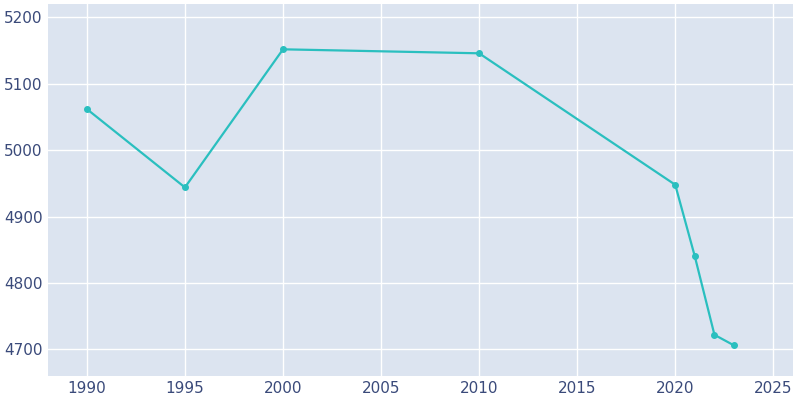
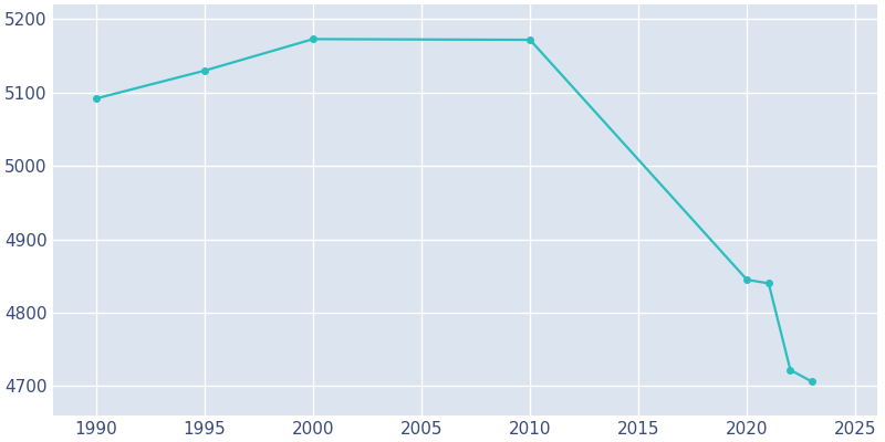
1990: 5062 -> 5092
1995: 4944 -> 5130
2000: 5152 -> 5173
2010: 5146 -> 5172
2020: 4948 -> 4845
